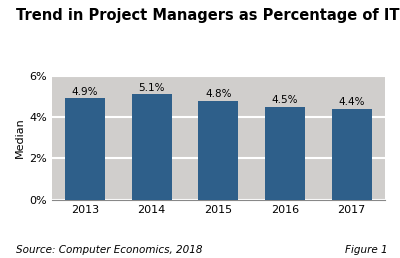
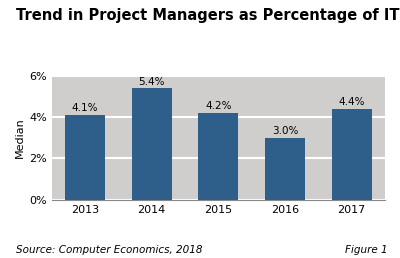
2013: 4.9% -> 4.1%
2014: 5.1% -> 5.4%
2015: 4.8% -> 4.2%
2016: 4.5% -> 3.0%
